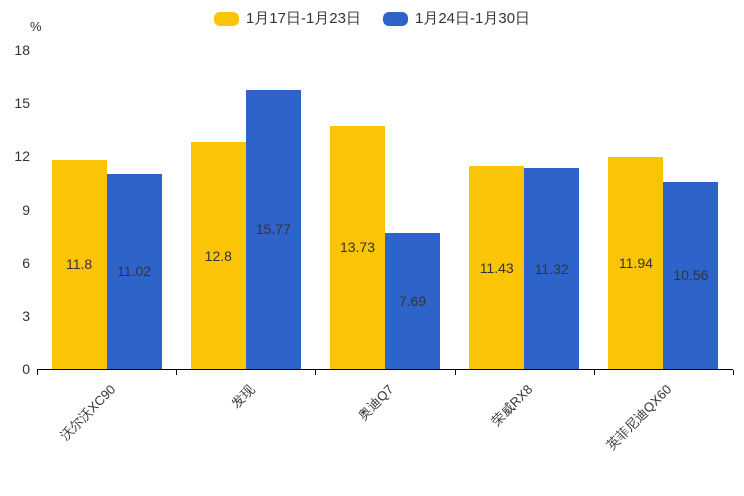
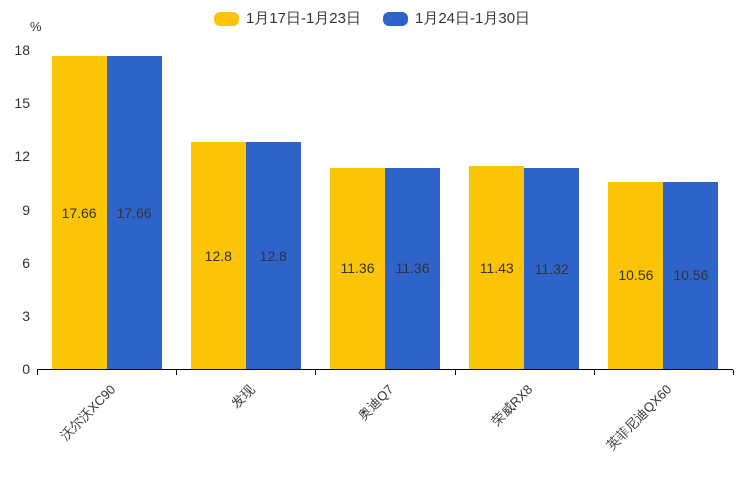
1月17日-1月23日/沃尔沃XC90: 11.8 -> 17.66
1月24日-1月30日/沃尔沃XC90: 11.02 -> 17.66
1月24日-1月30日/发现: 15.77 -> 12.8
1月17日-1月23日/奥迪Q7: 13.73 -> 11.36
1月24日-1月30日/奥迪Q7: 7.69 -> 11.36
1月17日-1月23日/英菲尼迪QX60: 11.94 -> 10.56
